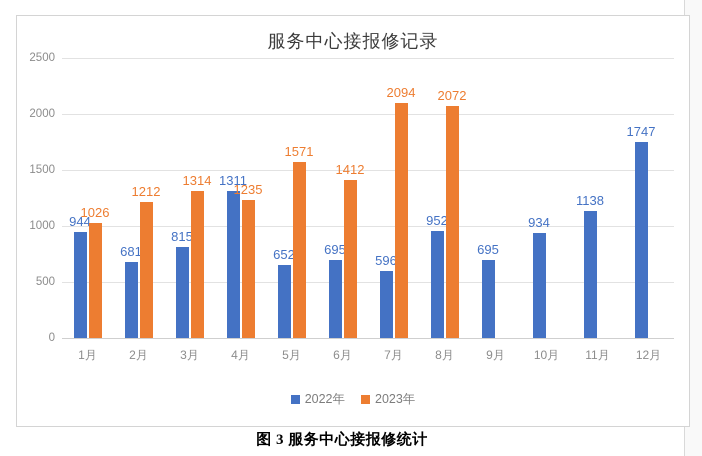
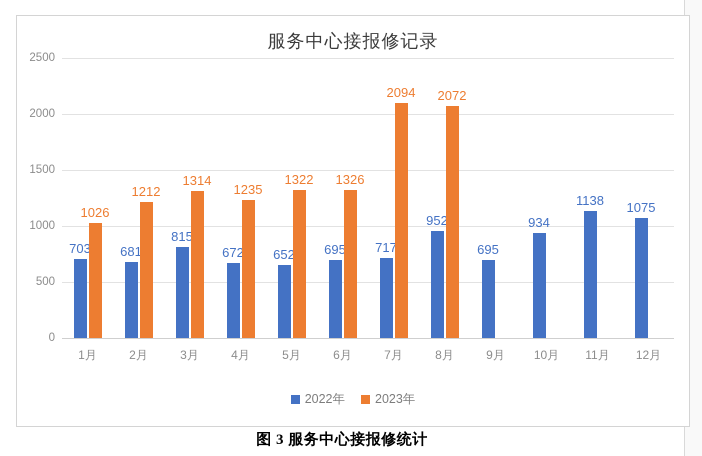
2022年/1月: 944 -> 703
2022年/4月: 1311 -> 672
2023年/5月: 1571 -> 1322
2023年/6月: 1412 -> 1326
2022年/7月: 596 -> 717
2022年/12月: 1747 -> 1075
